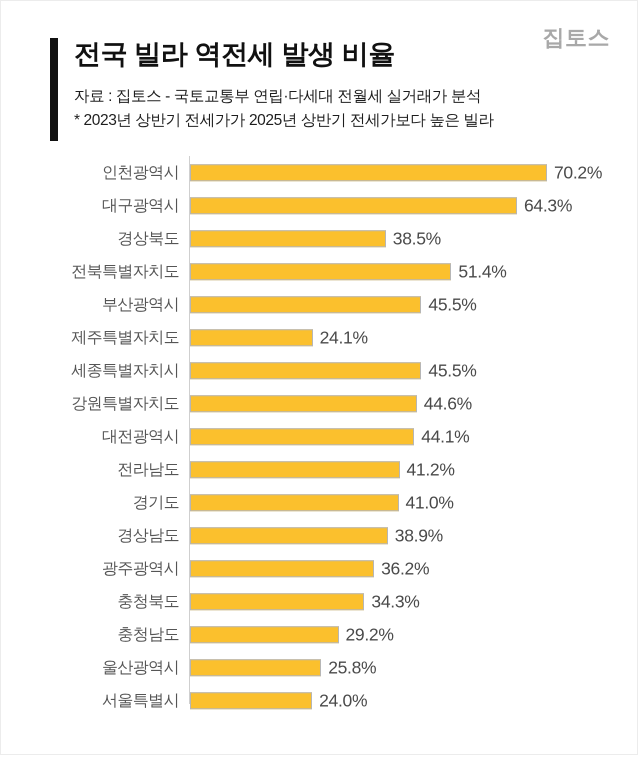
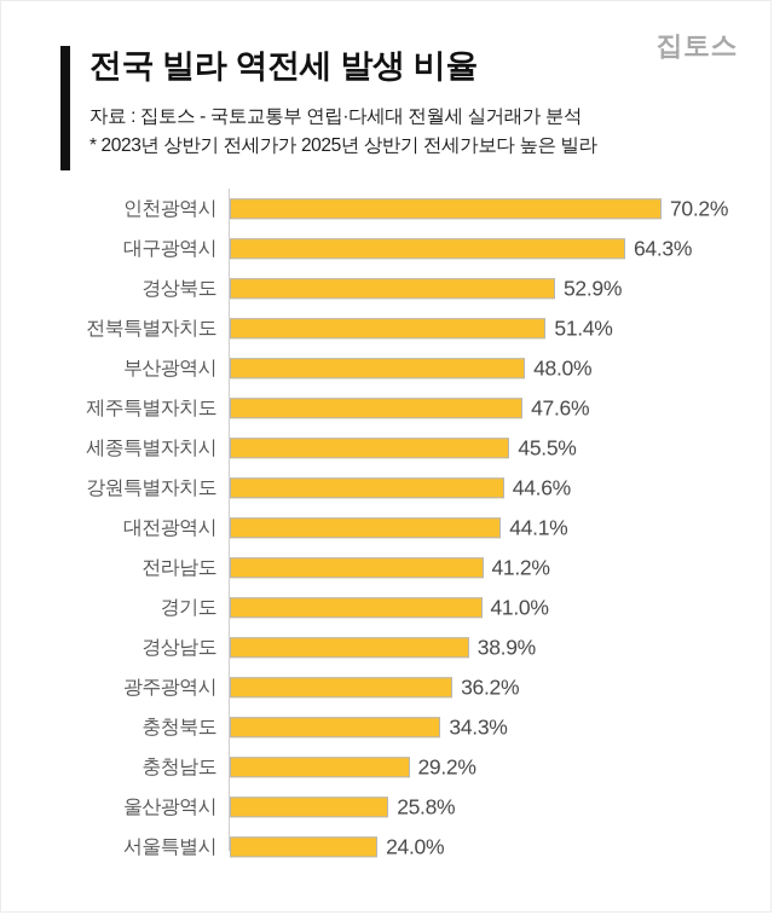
경상북도: 38.5% -> 52.9%
부산광역시: 45.5% -> 48.0%
제주특별자치도: 24.1% -> 47.6%
